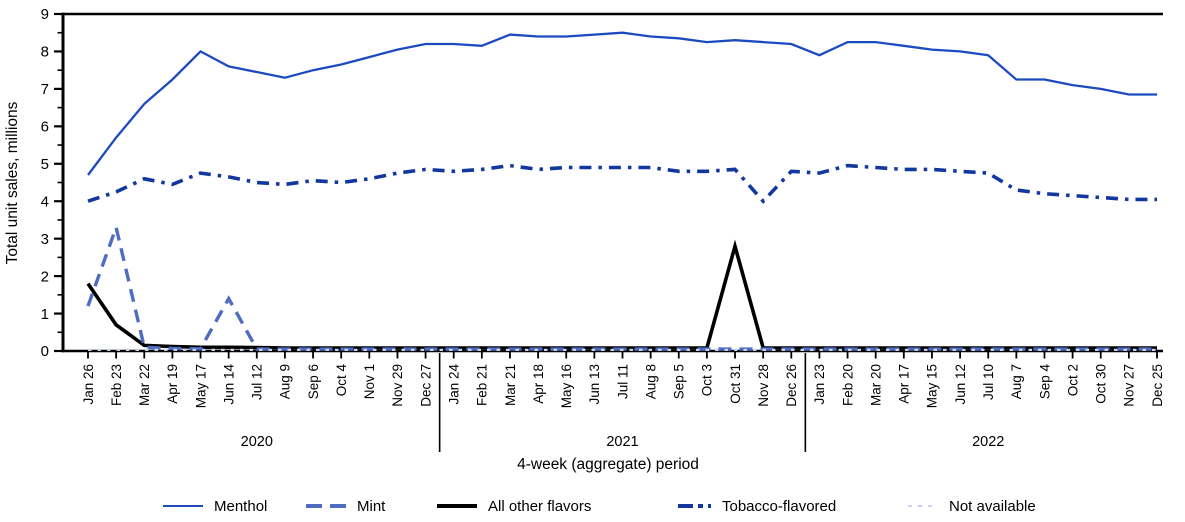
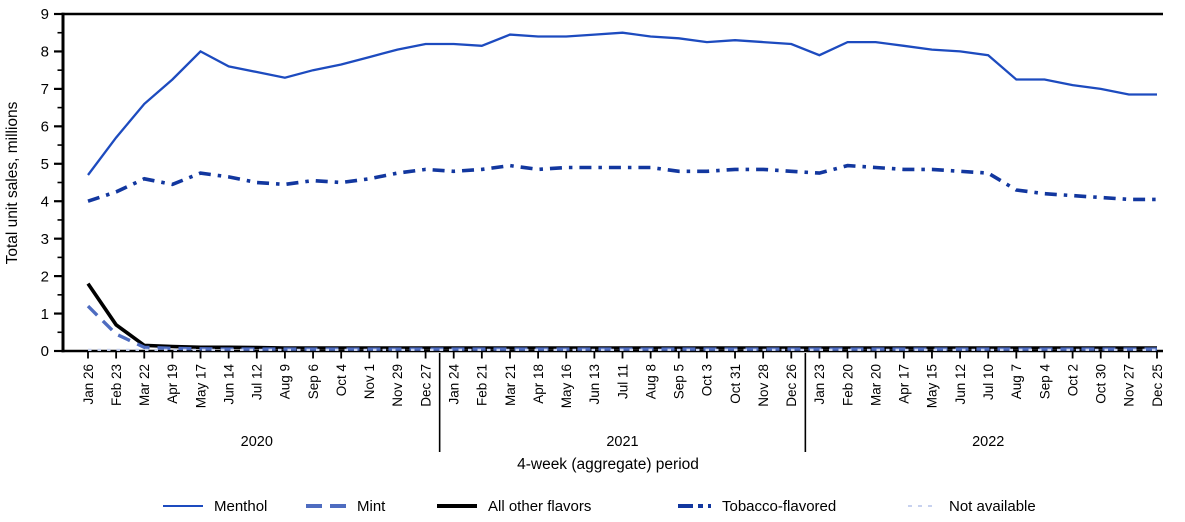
Mint/Feb 23: 3.3 -> 0.5
Mint/Jun 14: 1.4 -> 0.1
All other flavors/Oct 31: 2.8 -> 0.1
Tobacco-flavored/Nov 28: 4.0 -> 4.8
